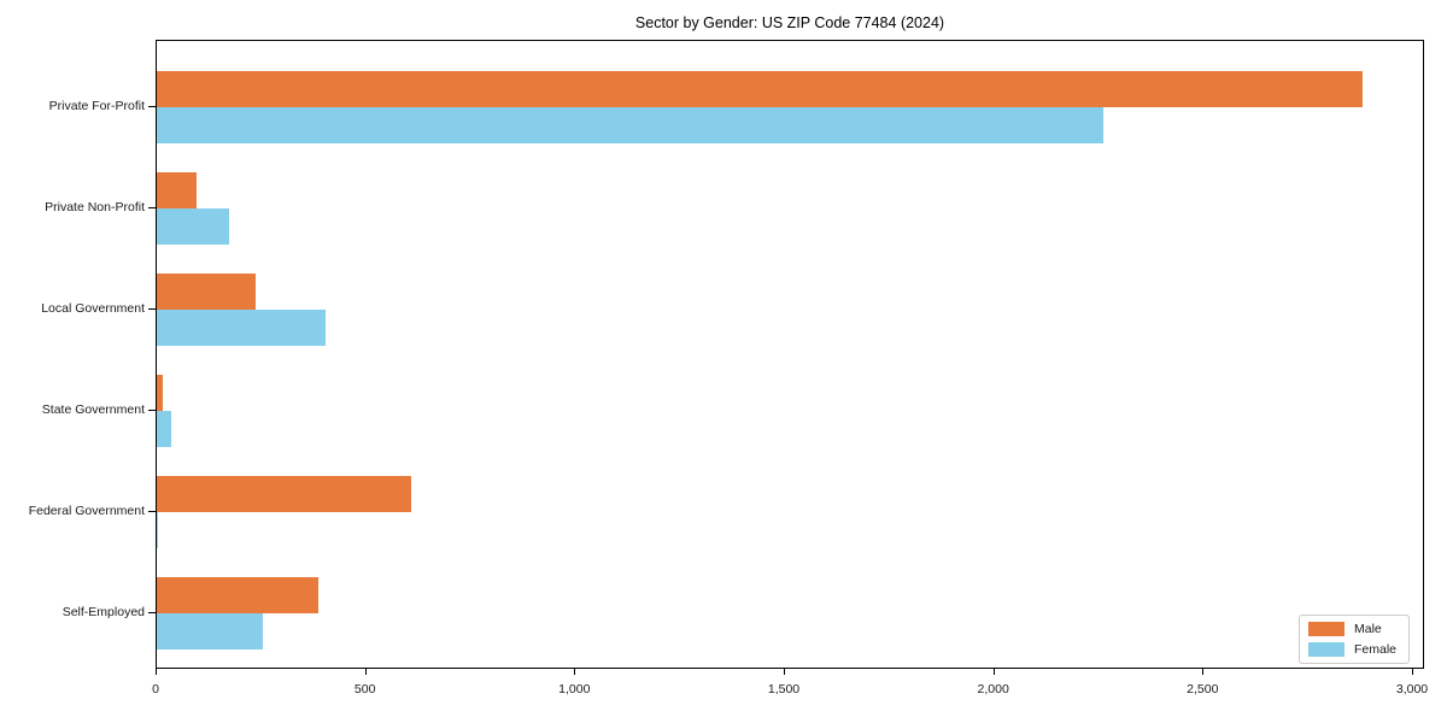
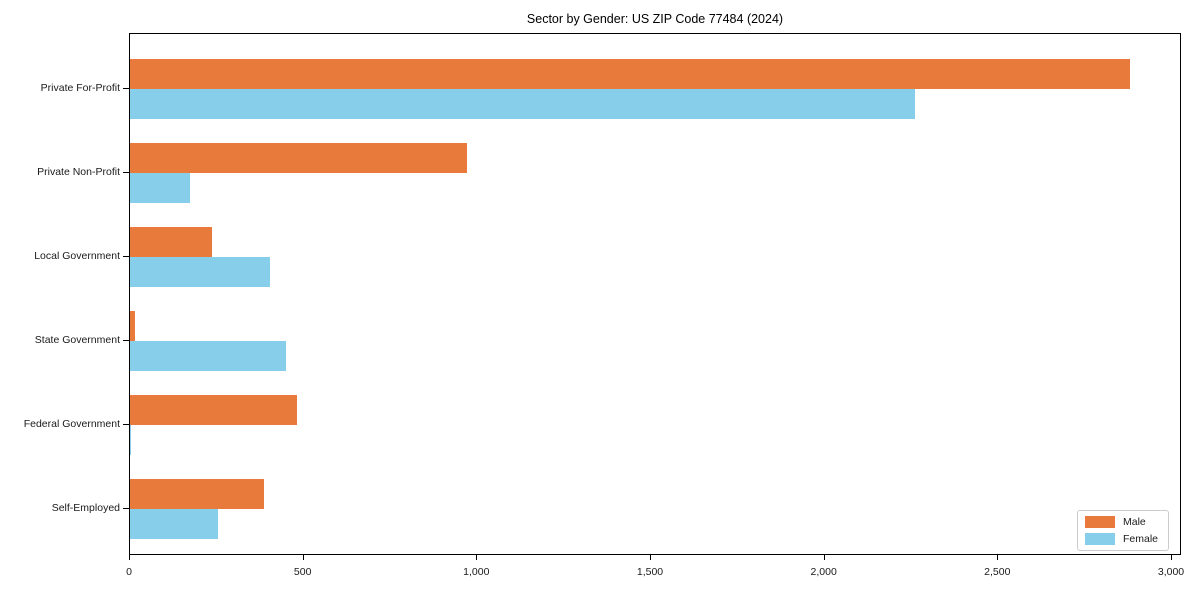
Male/Private Non-Profit: 100 -> 970
Female/State Government: 40 -> 450
Male/Federal Government: 610 -> 480
